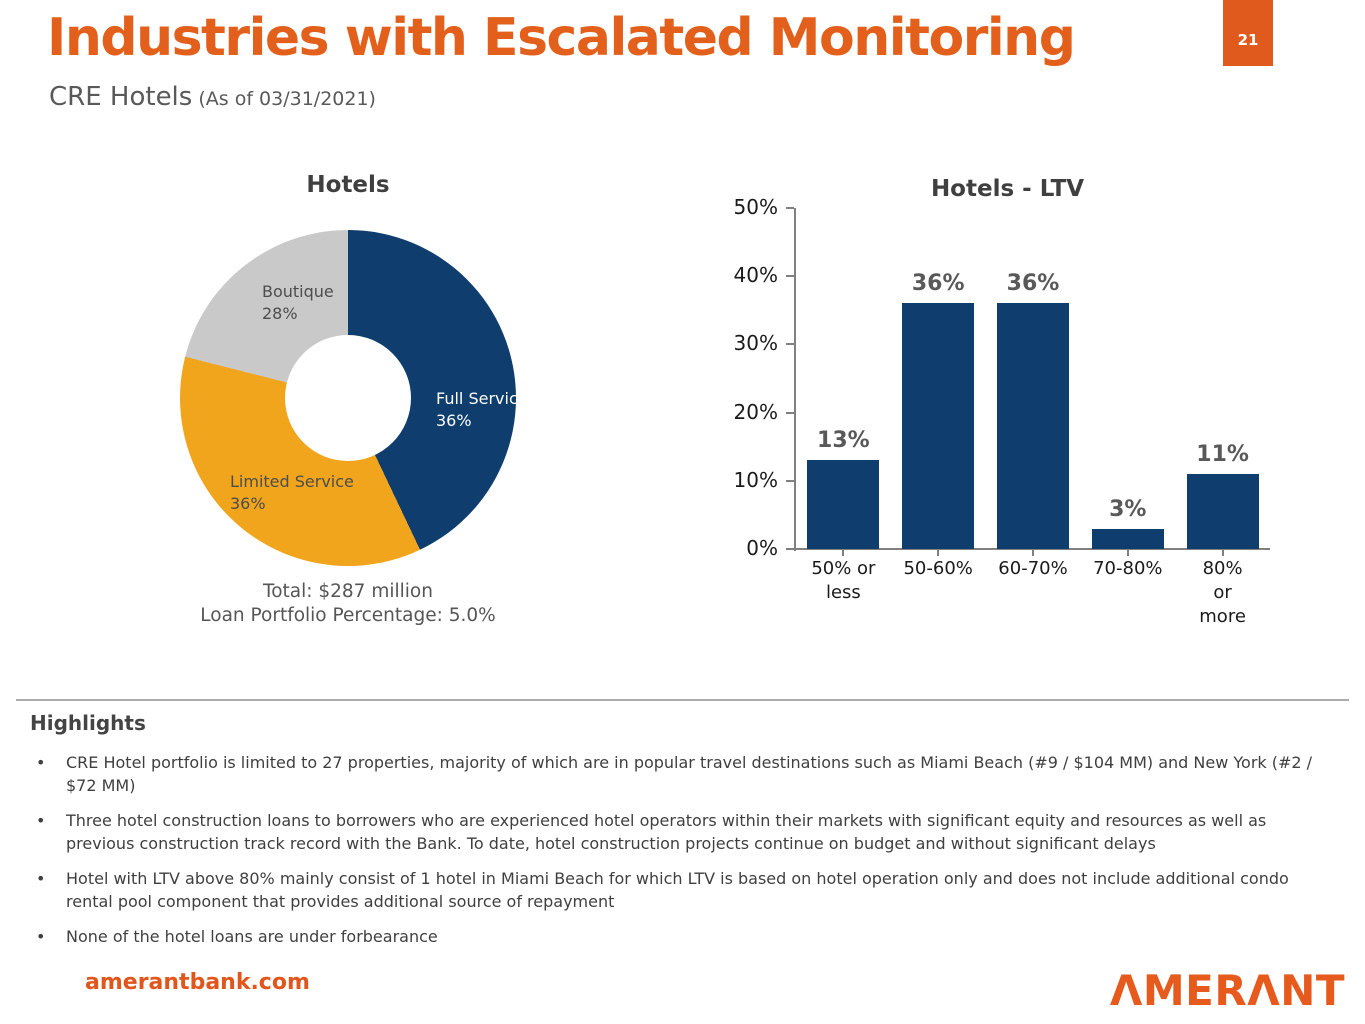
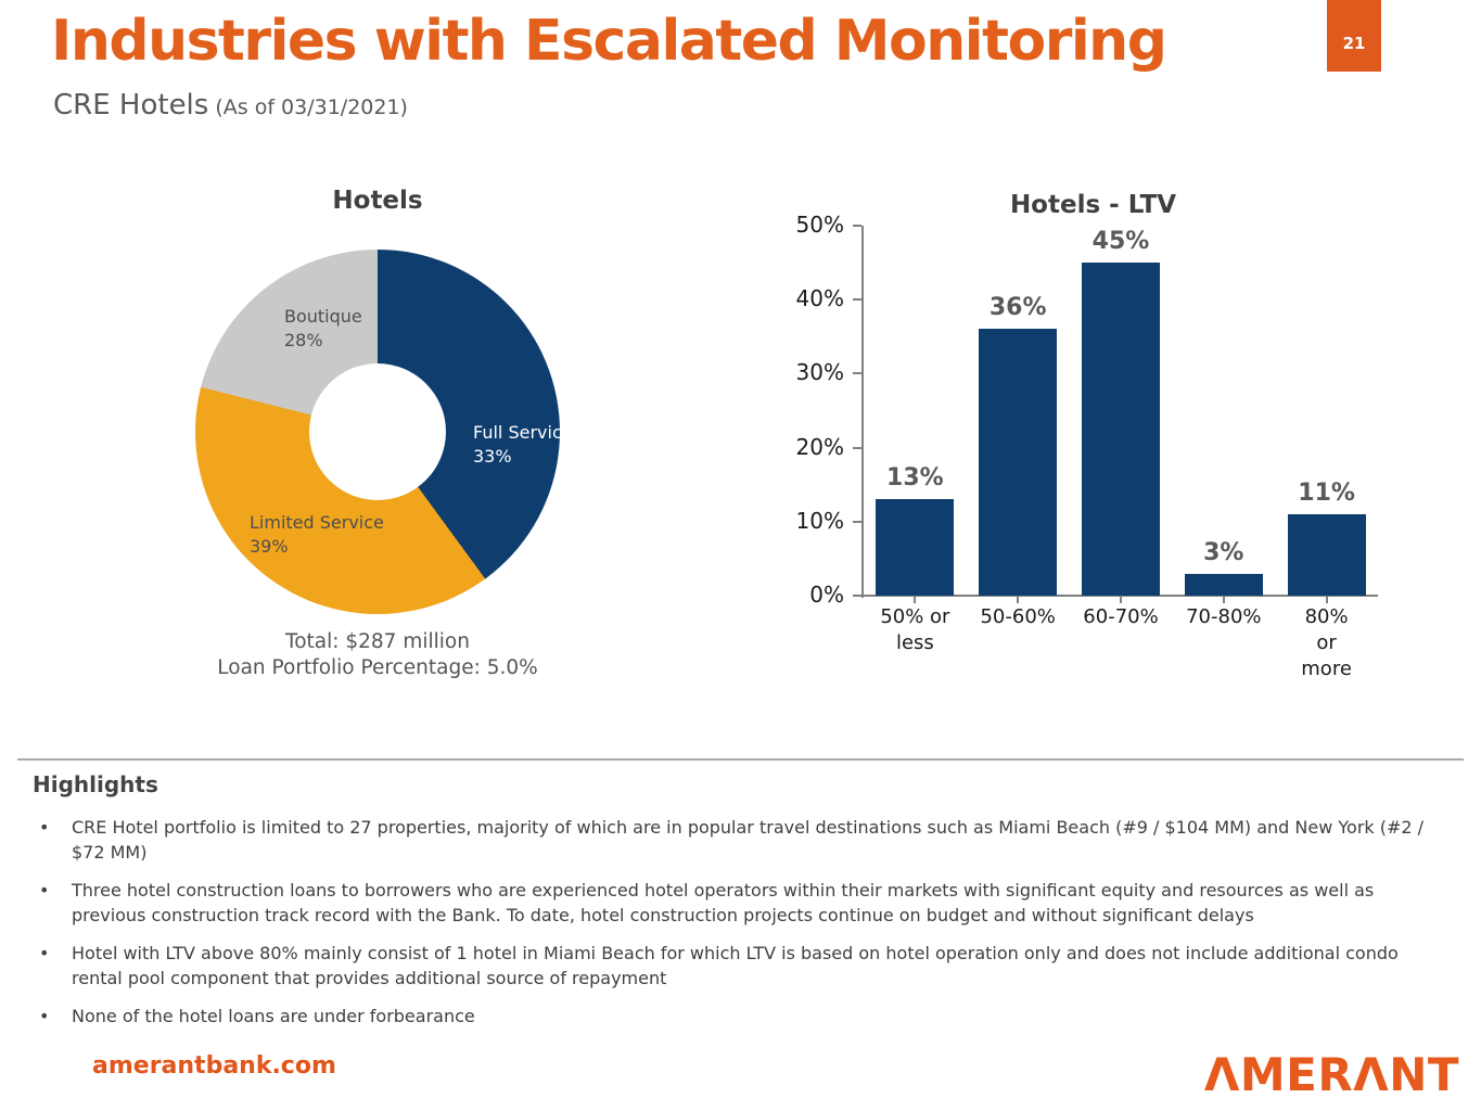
Hotels/Full Service: 36% -> 33%
Hotels/Limited Service: 36% -> 39%
Hotels - LTV/60-70%: 36% -> 45%
